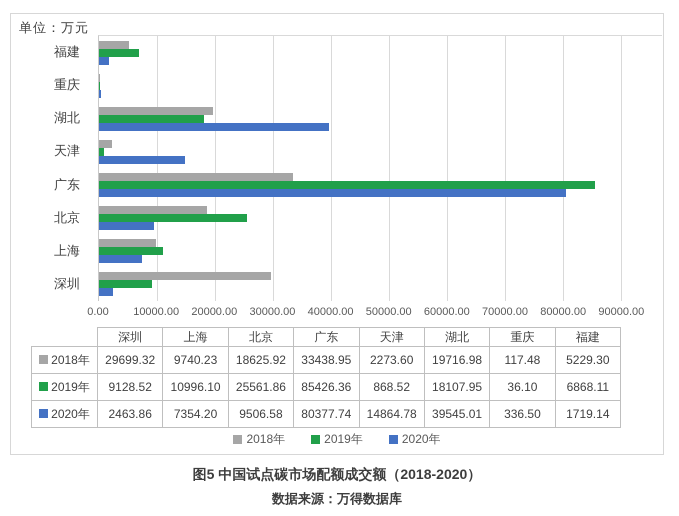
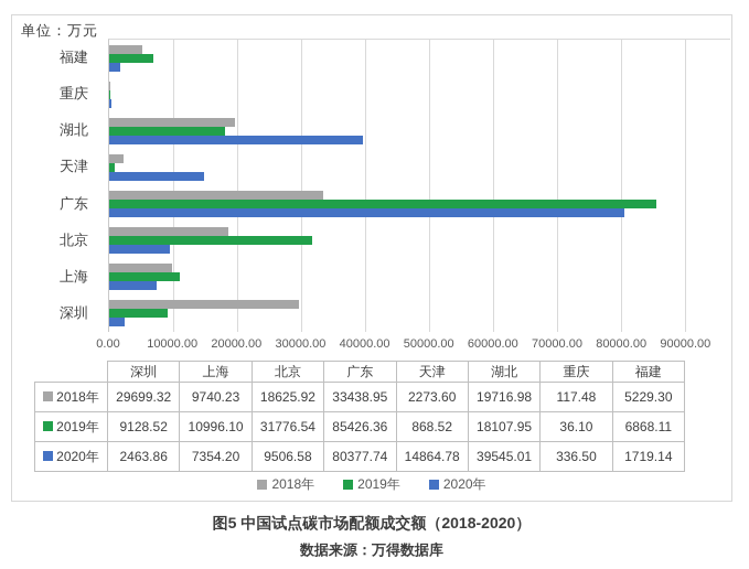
2019年/北京: 25561.86 -> 31776.54
